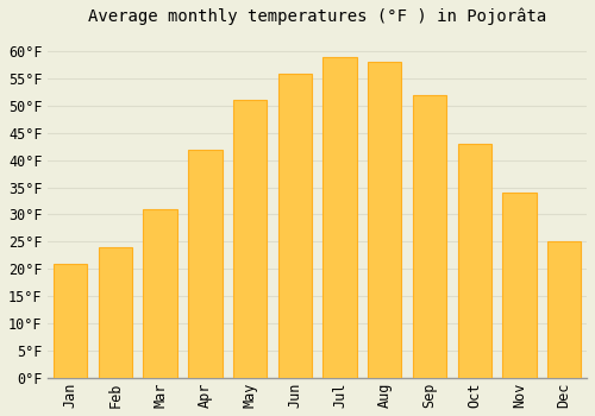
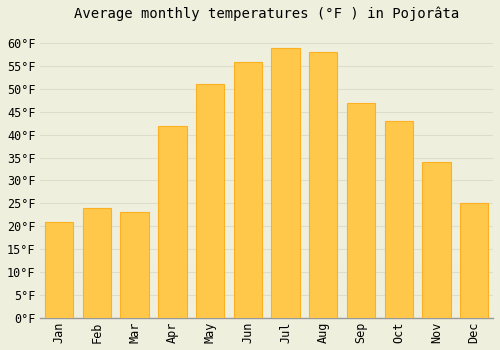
Mar: 31°F -> 23°F
Sep: 52°F -> 47°F
